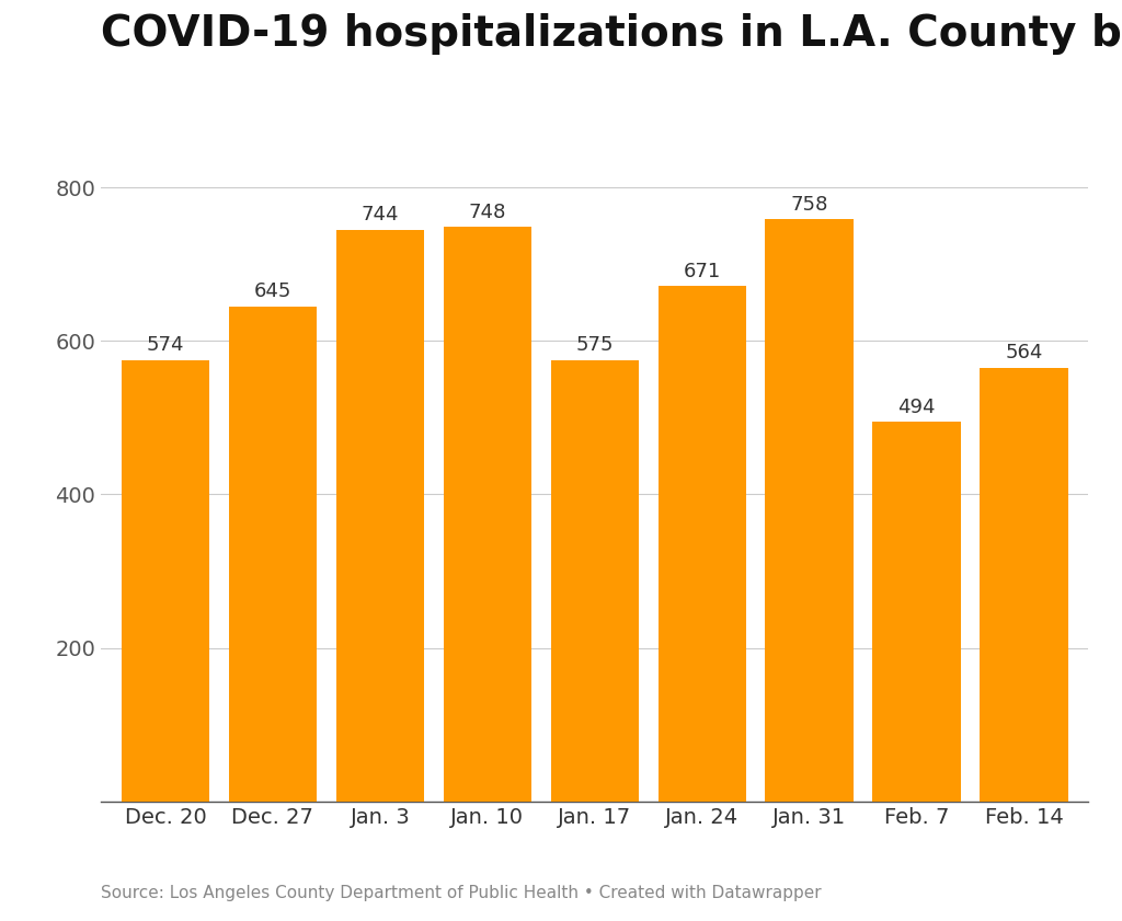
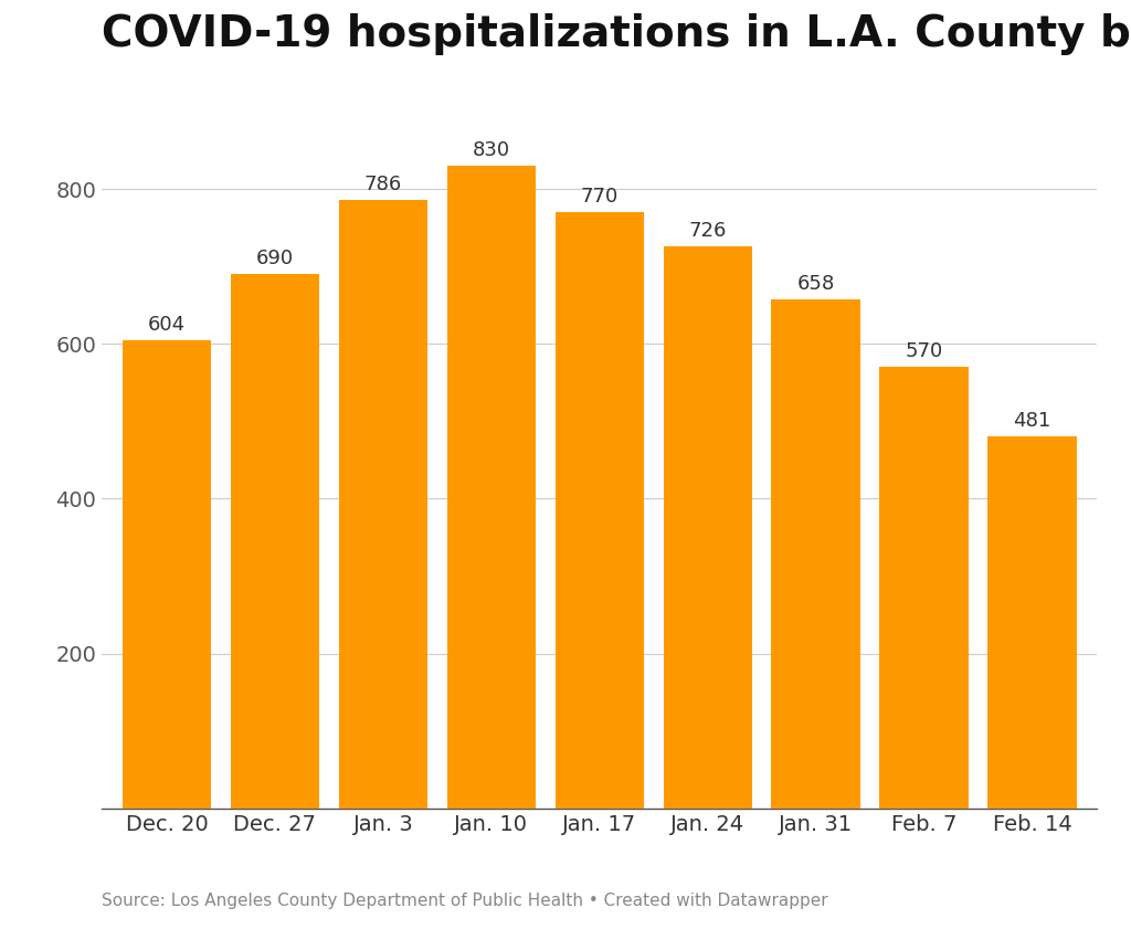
Dec. 20: 574 -> 604
Dec. 27: 645 -> 690
Jan. 3: 744 -> 786
Jan. 10: 748 -> 830
Jan. 17: 575 -> 770
Jan. 24: 671 -> 726
Jan. 31: 758 -> 658
Feb. 7: 494 -> 570
Feb. 14: 564 -> 481
